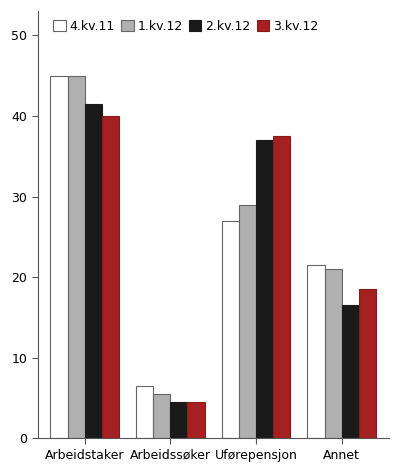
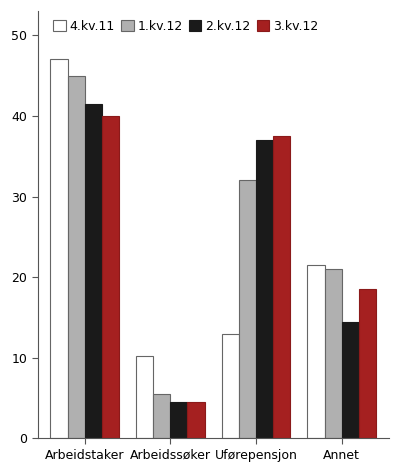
4.kv.11/Arbeidstaker: 45.0 -> 47.0
4.kv.11/Arbeidssøker: 6.5 -> 10.2
4.kv.11/Uførepensjon: 27.0 -> 13.0
1.kv.12/Uførepensjon: 29.0 -> 32.0
2.kv.12/Annet: 16.5 -> 14.4
